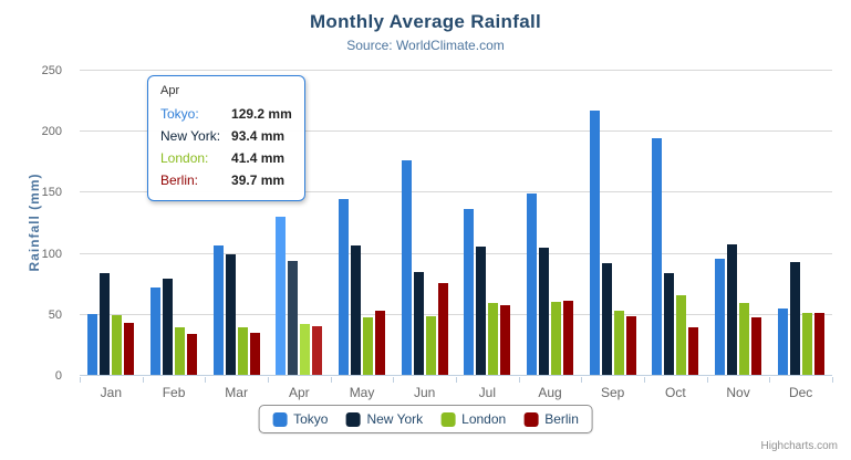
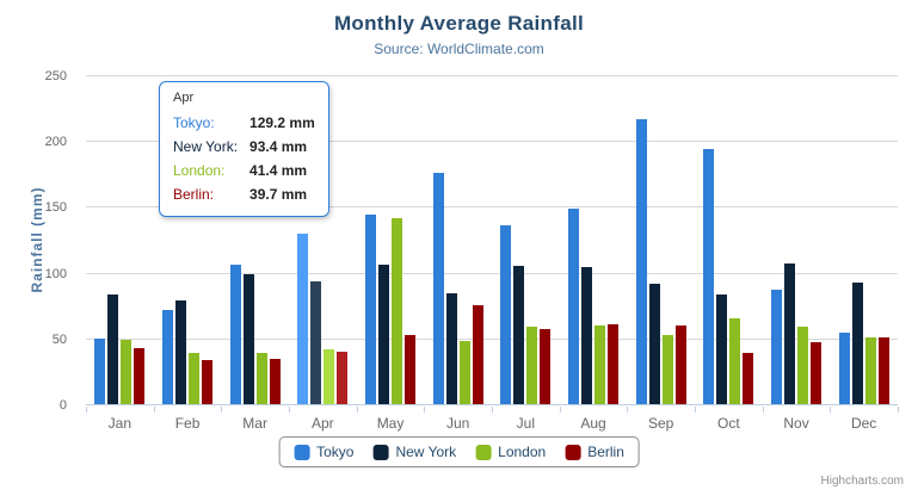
London/May: 47 -> 141
Berlin/Sep: 48 -> 60
Tokyo/Nov: 96 -> 87
